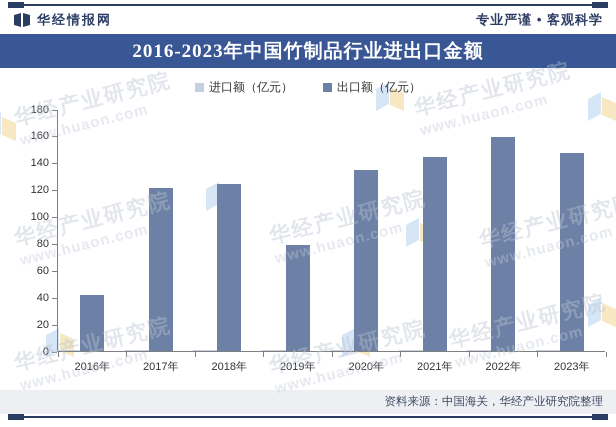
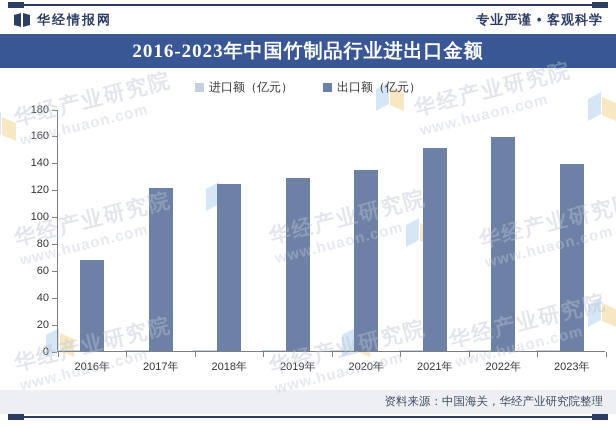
出口额（亿元）/2016年: 42 -> 68
出口额（亿元）/2019年: 79 -> 129
出口额（亿元）/2021年: 144 -> 151
出口额（亿元）/2023年: 147 -> 139
